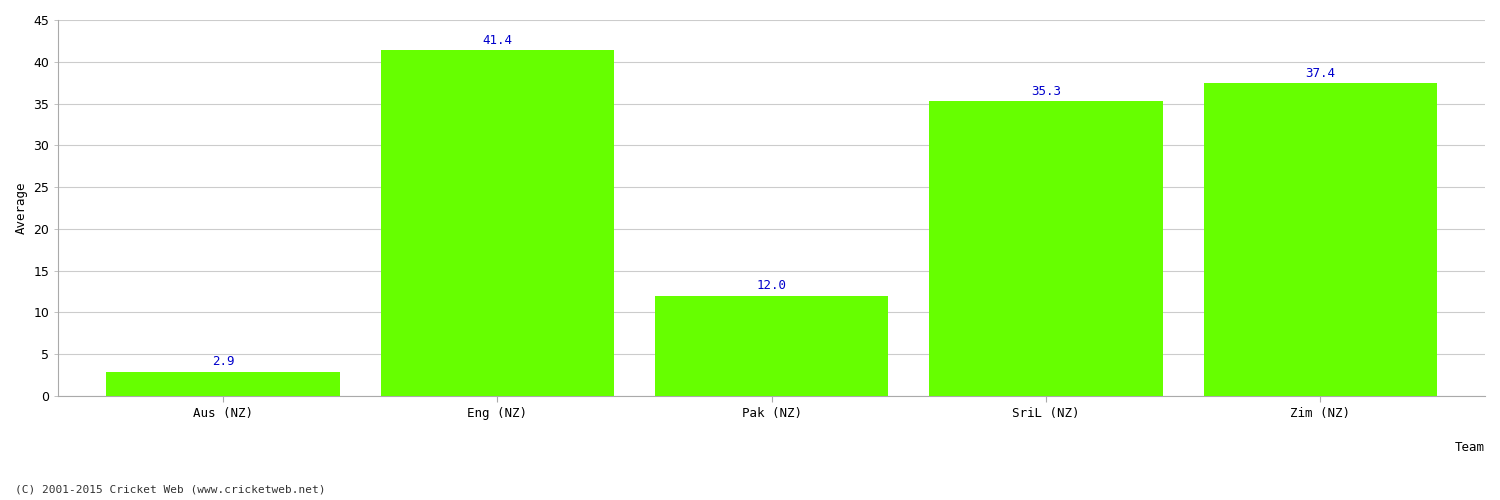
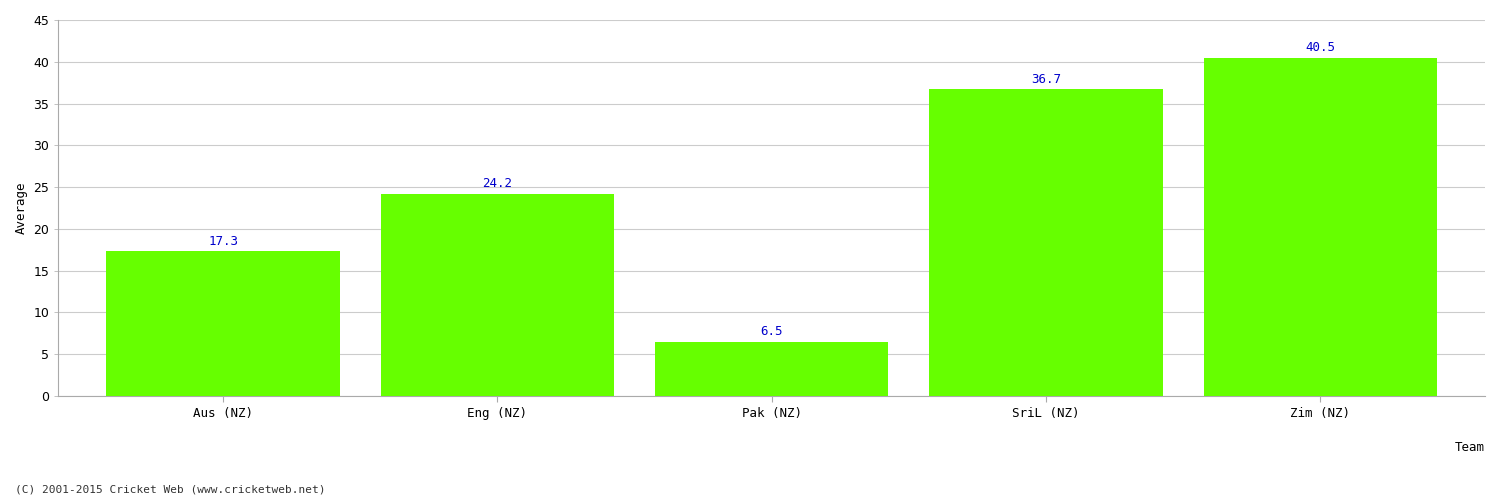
Aus (NZ): 2.9 -> 17.3
Eng (NZ): 41.4 -> 24.2
Pak (NZ): 12.0 -> 6.5
SriL (NZ): 35.3 -> 36.7
Zim (NZ): 37.4 -> 40.5
